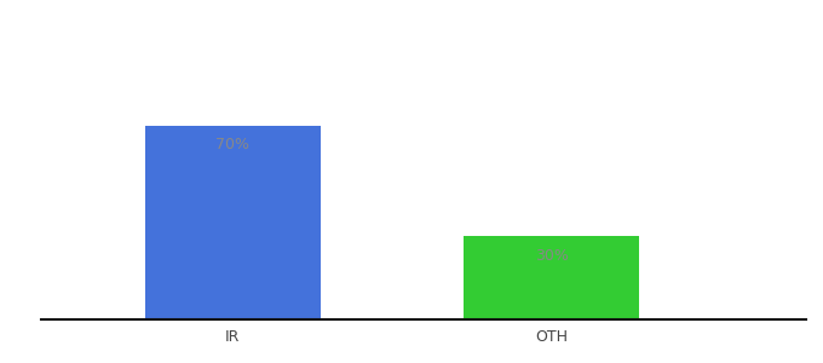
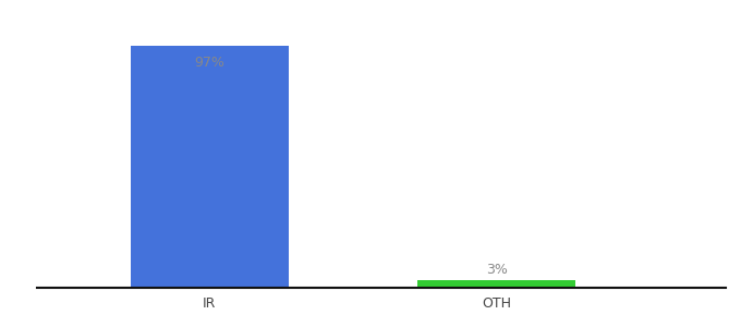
IR: 70% -> 97%
OTH: 30% -> 3%
